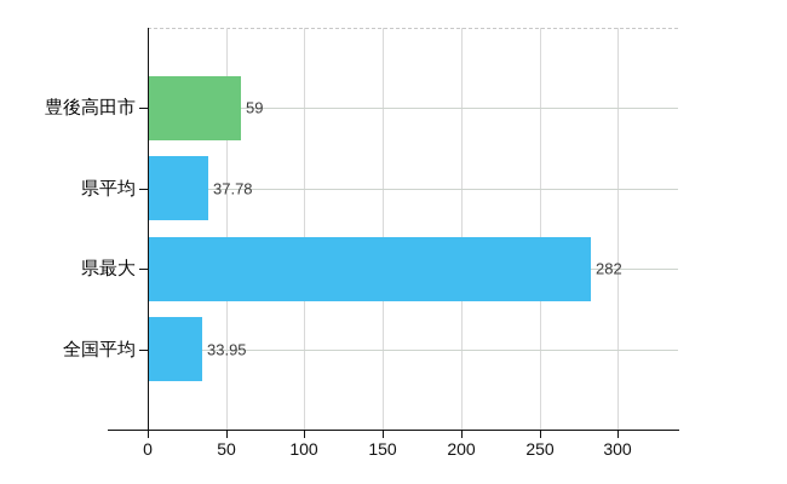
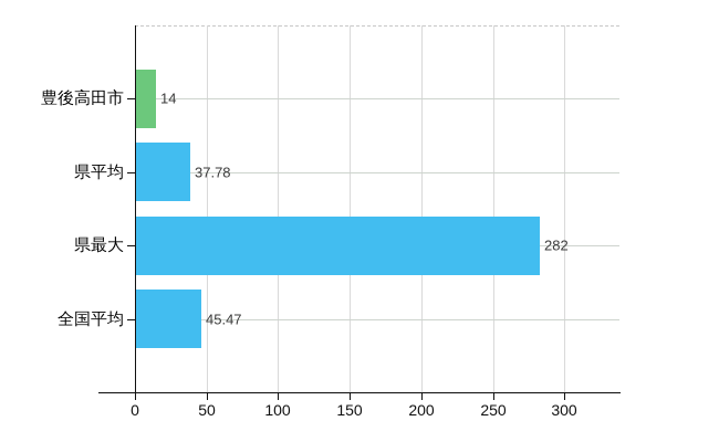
豊後高田市: 59 -> 14
全国平均: 33.95 -> 45.47
